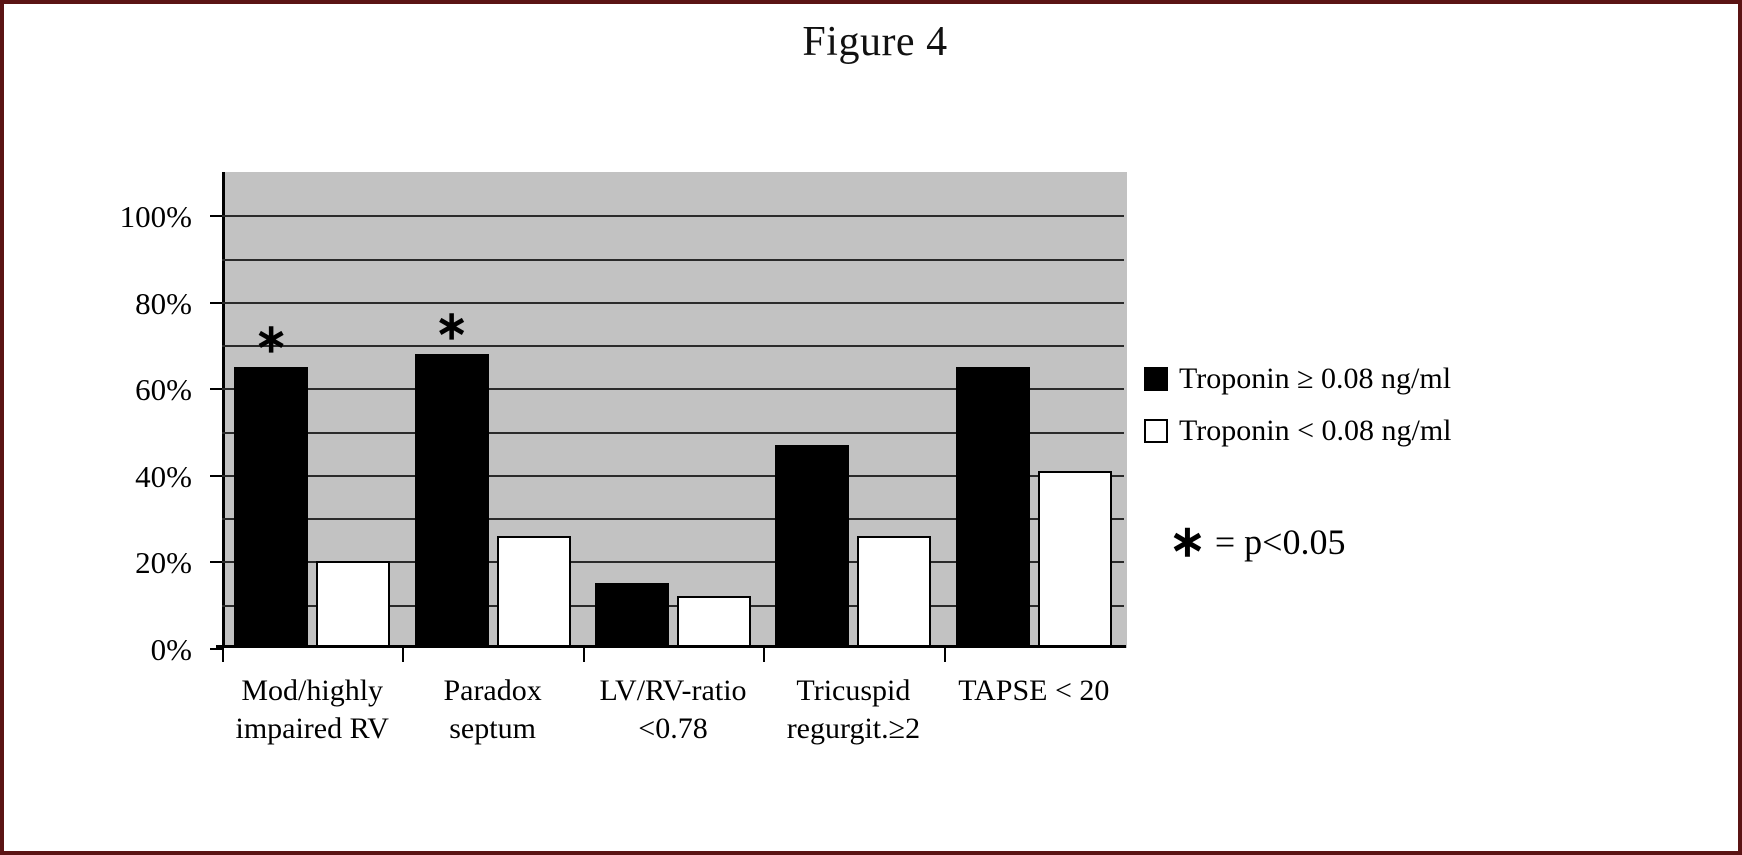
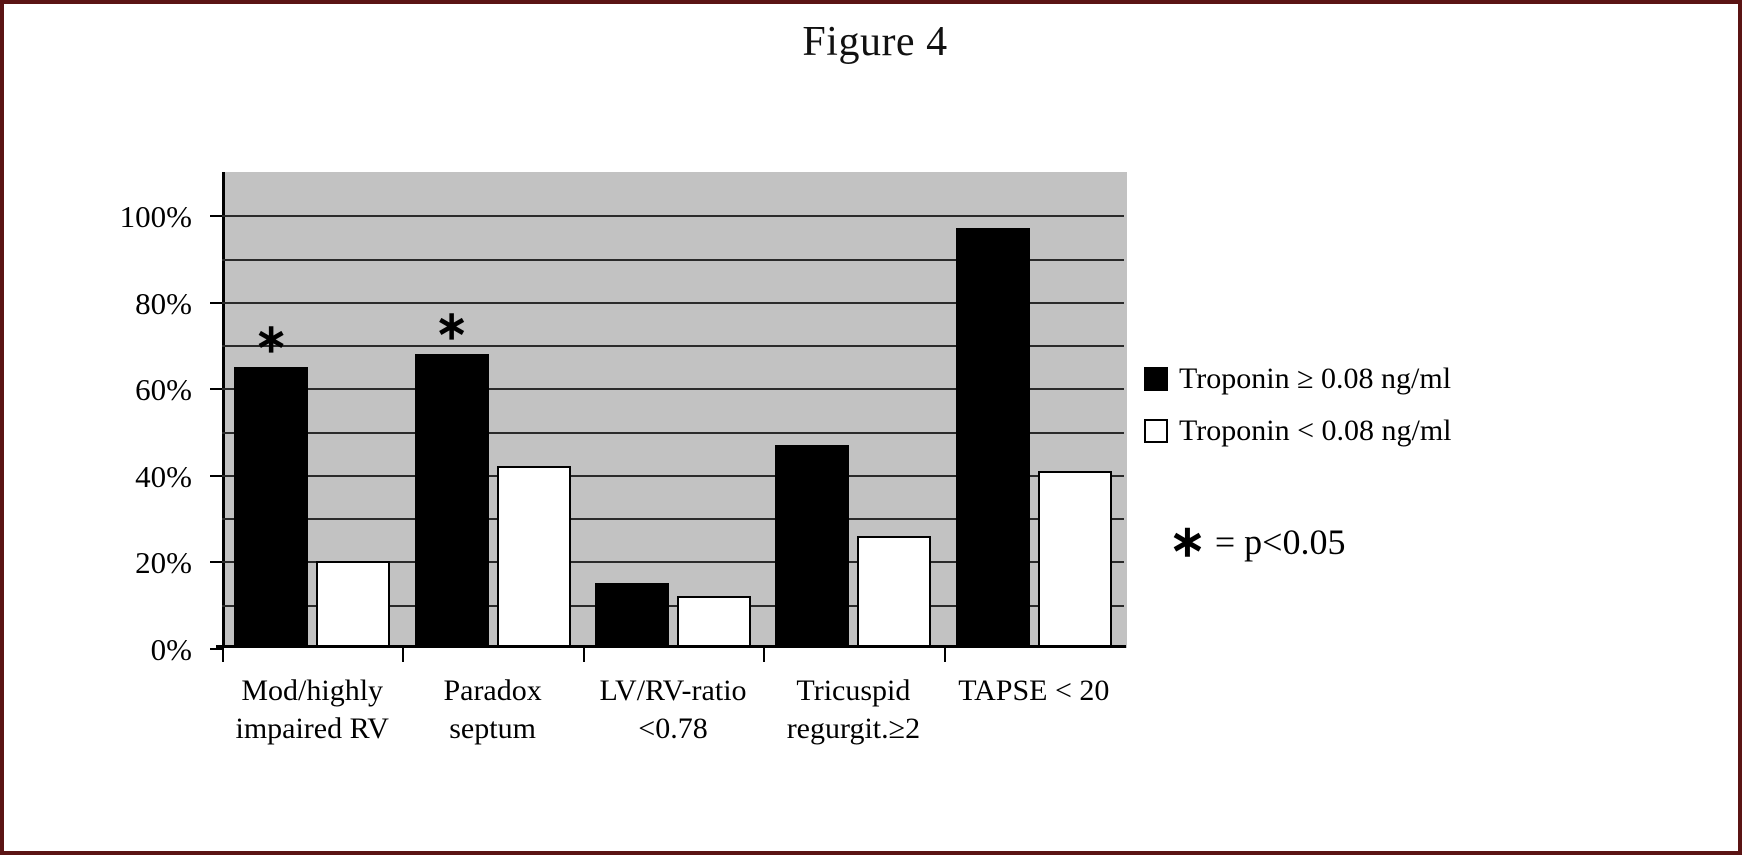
Troponin < 0.08 ng/ml/Paradox septum: 26% -> 42%
Troponin ≥ 0.08 ng/ml/TAPSE < 20: 65% -> 97%
